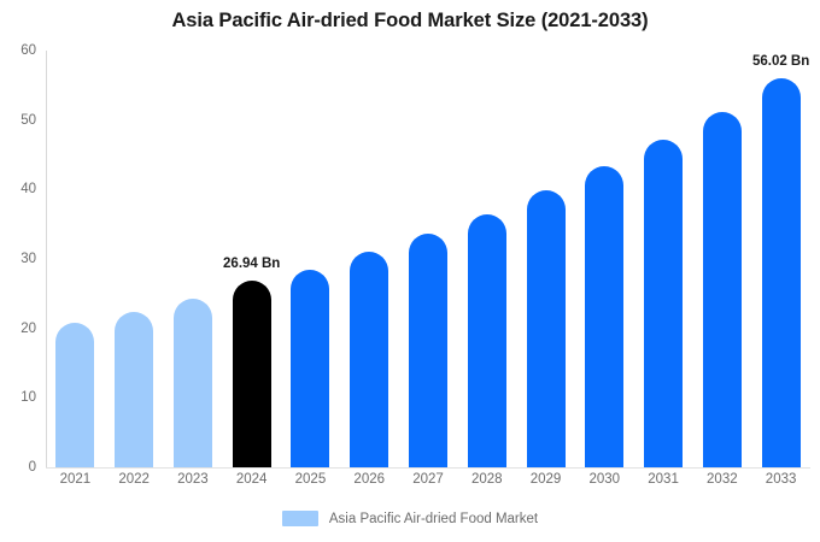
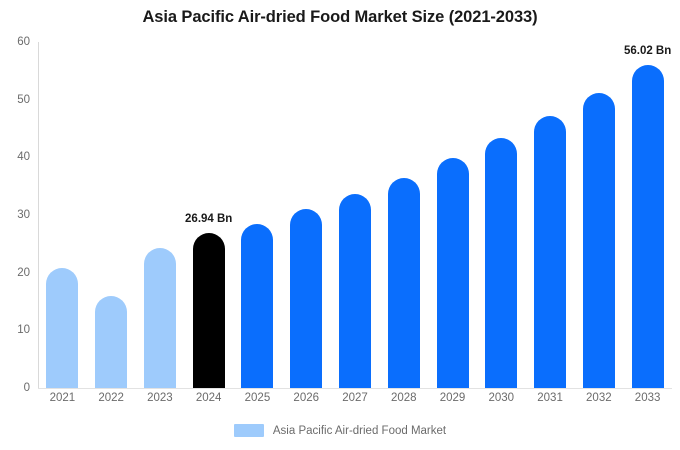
2022: 22 -> 16
